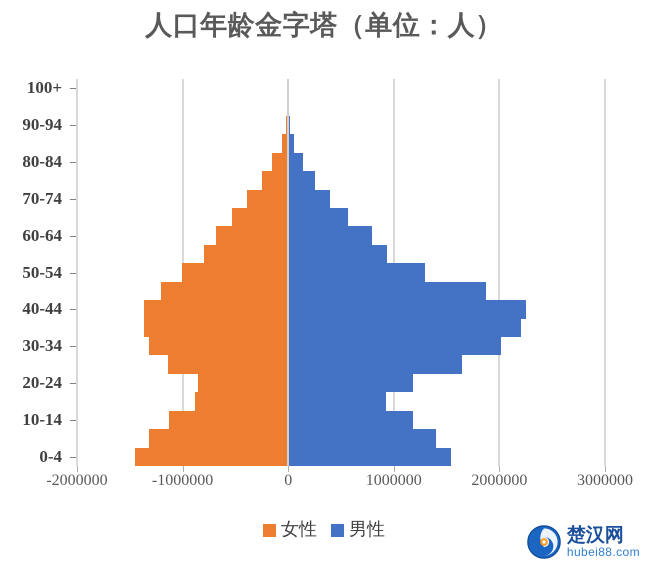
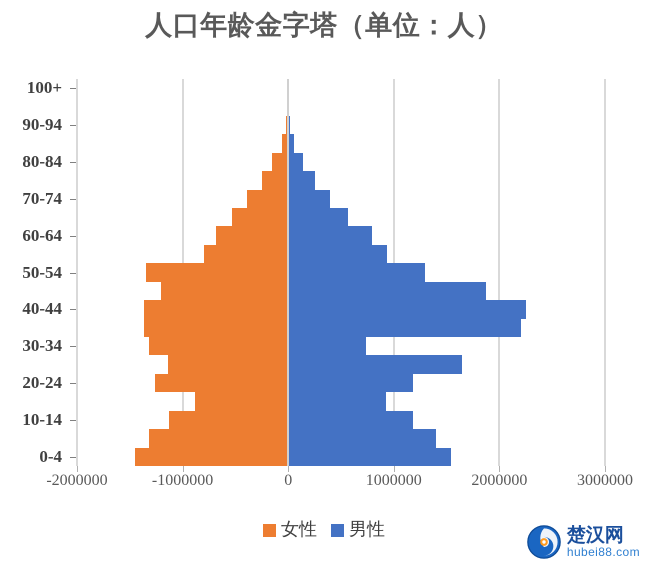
女性/20-24: -850000 -> -1260000
男性/30-34: 2020000 -> 740000
女性/50-54: -1010000 -> -1350000
